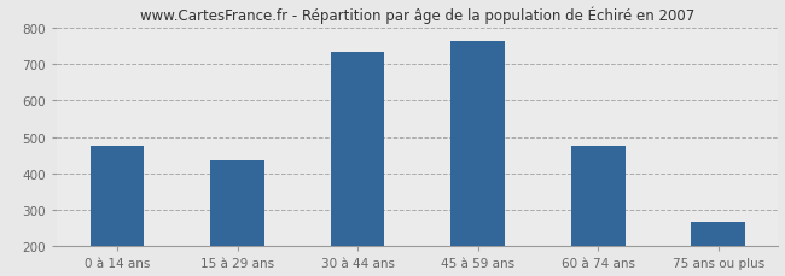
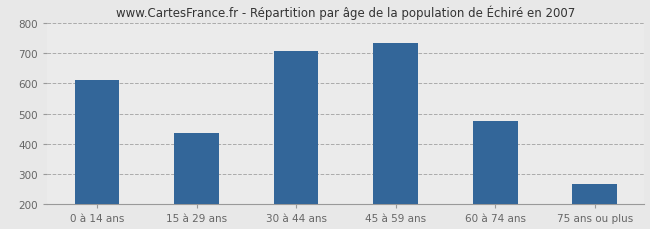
0 à 14 ans: 475 -> 610
30 à 44 ans: 735 -> 708
45 à 59 ans: 765 -> 733
